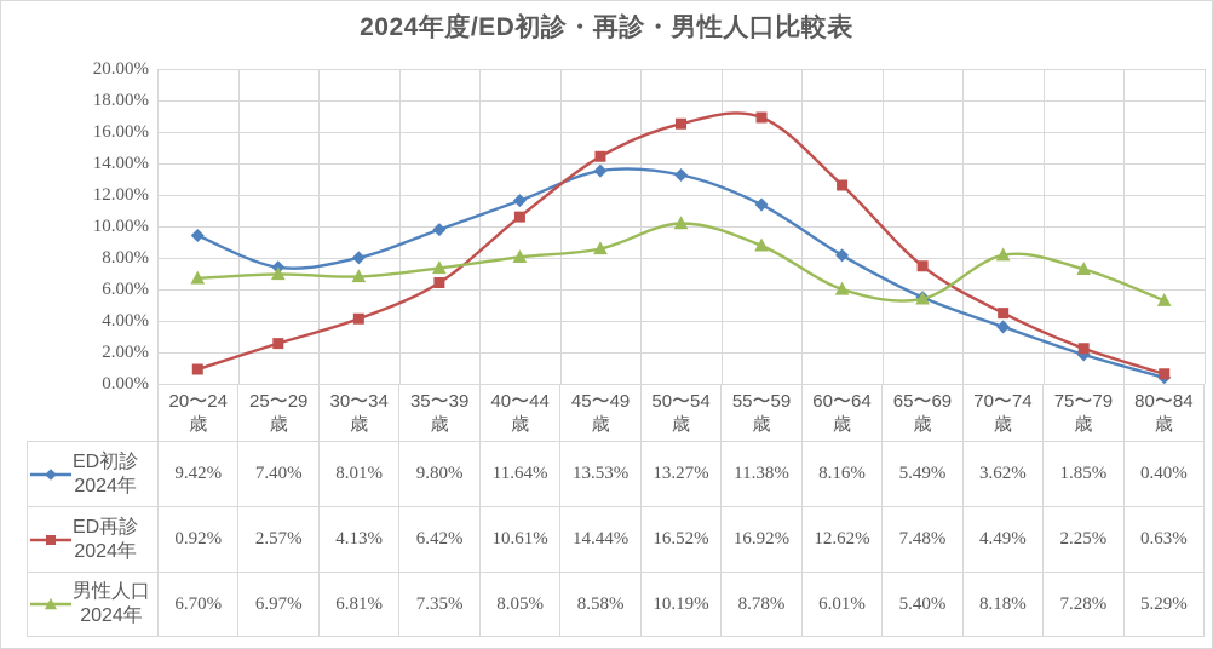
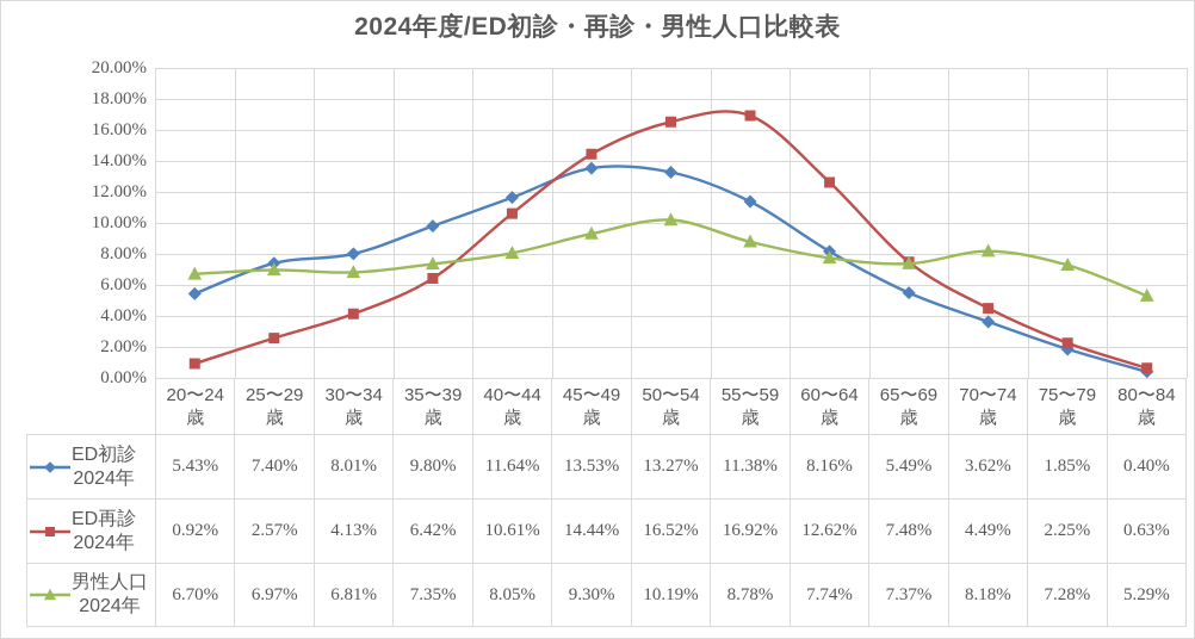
ED初診 2024年/20〜24: 9.42% -> 5.43%
男性人口 2024年/45〜49: 8.58% -> 9.30%
男性人口 2024年/60〜64: 6.01% -> 7.74%
男性人口 2024年/65〜69: 5.40% -> 7.37%
